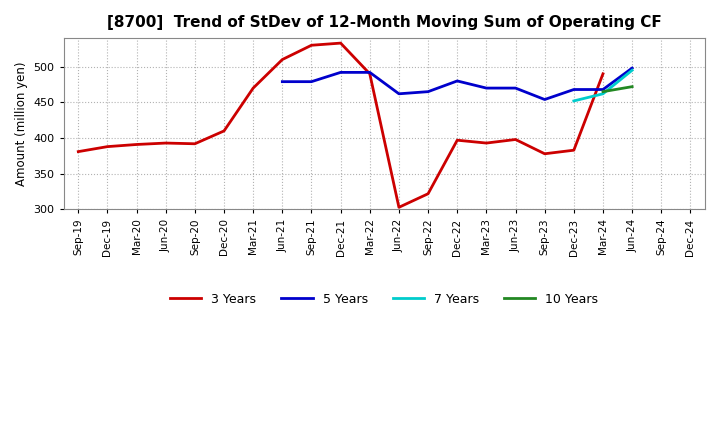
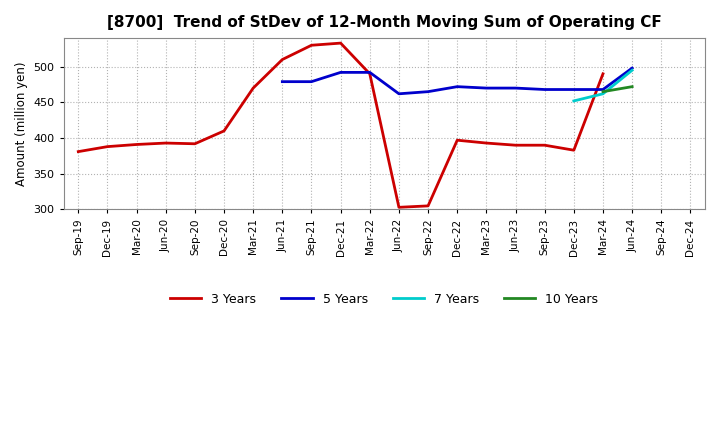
3 Years/Sep-22: 322 -> 305
5 Years/Dec-22: 480 -> 472
3 Years/Jun-23: 398 -> 390
3 Years/Sep-23: 378 -> 390
5 Years/Sep-23: 454 -> 468
